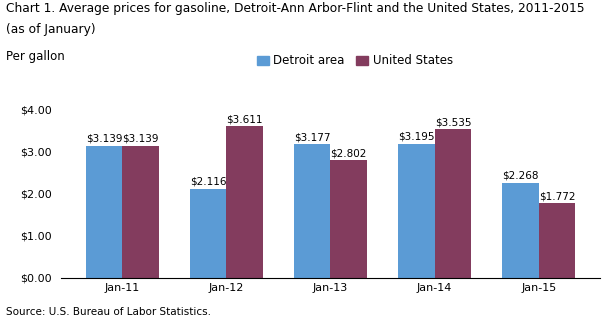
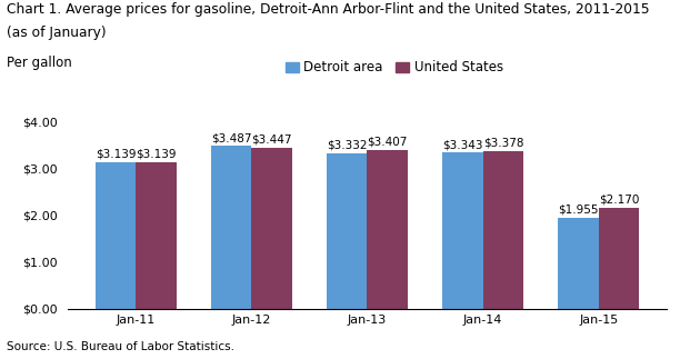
Detroit area/Jan-12: $2.116 -> $3.487
United States/Jan-12: $3.611 -> $3.447
Detroit area/Jan-13: $3.177 -> $3.332
United States/Jan-13: $2.802 -> $3.407
Detroit area/Jan-14: $3.195 -> $3.343
United States/Jan-14: $3.535 -> $3.378
Detroit area/Jan-15: $2.268 -> $1.955
United States/Jan-15: $1.772 -> $2.170
